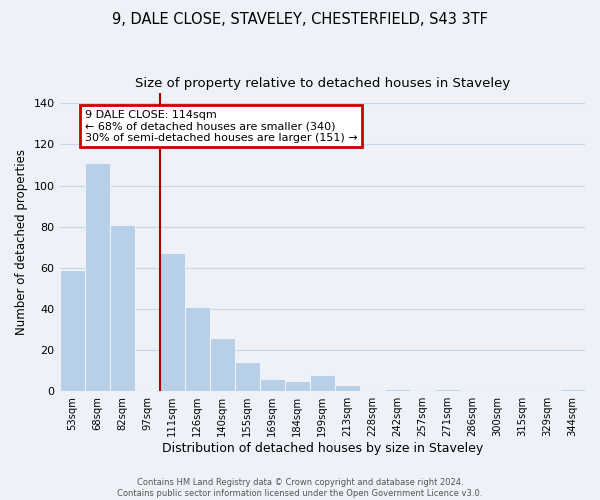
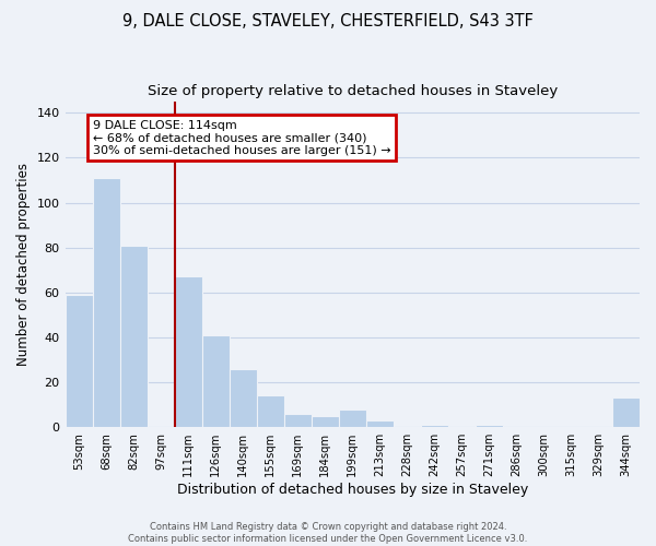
344sqm: 1 -> 13
